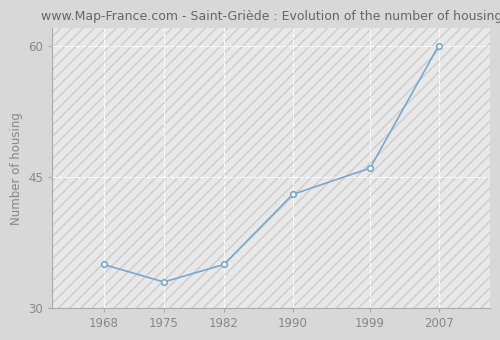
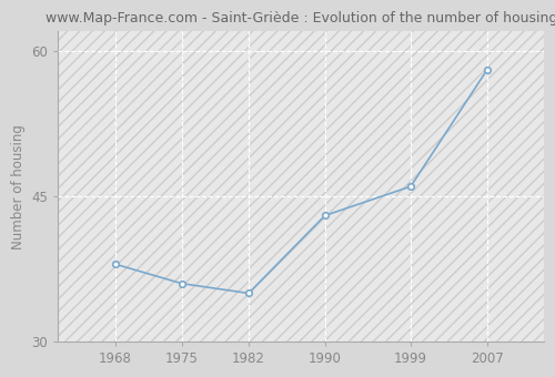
1968: 35 -> 38
1975: 33 -> 36
2007: 60 -> 58
